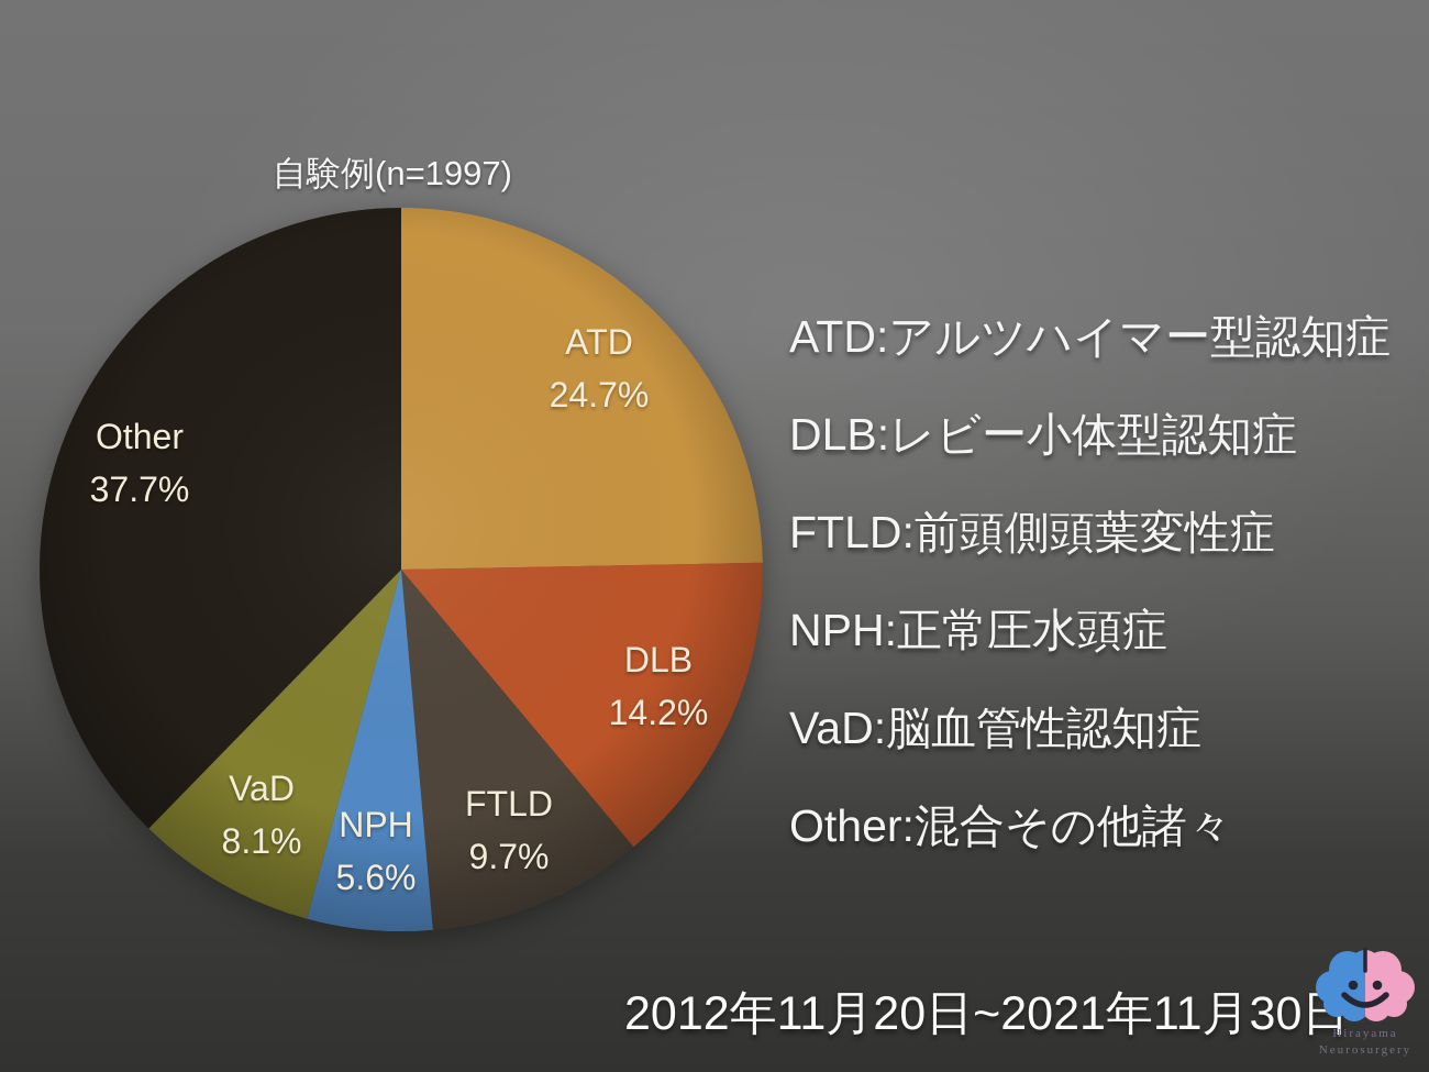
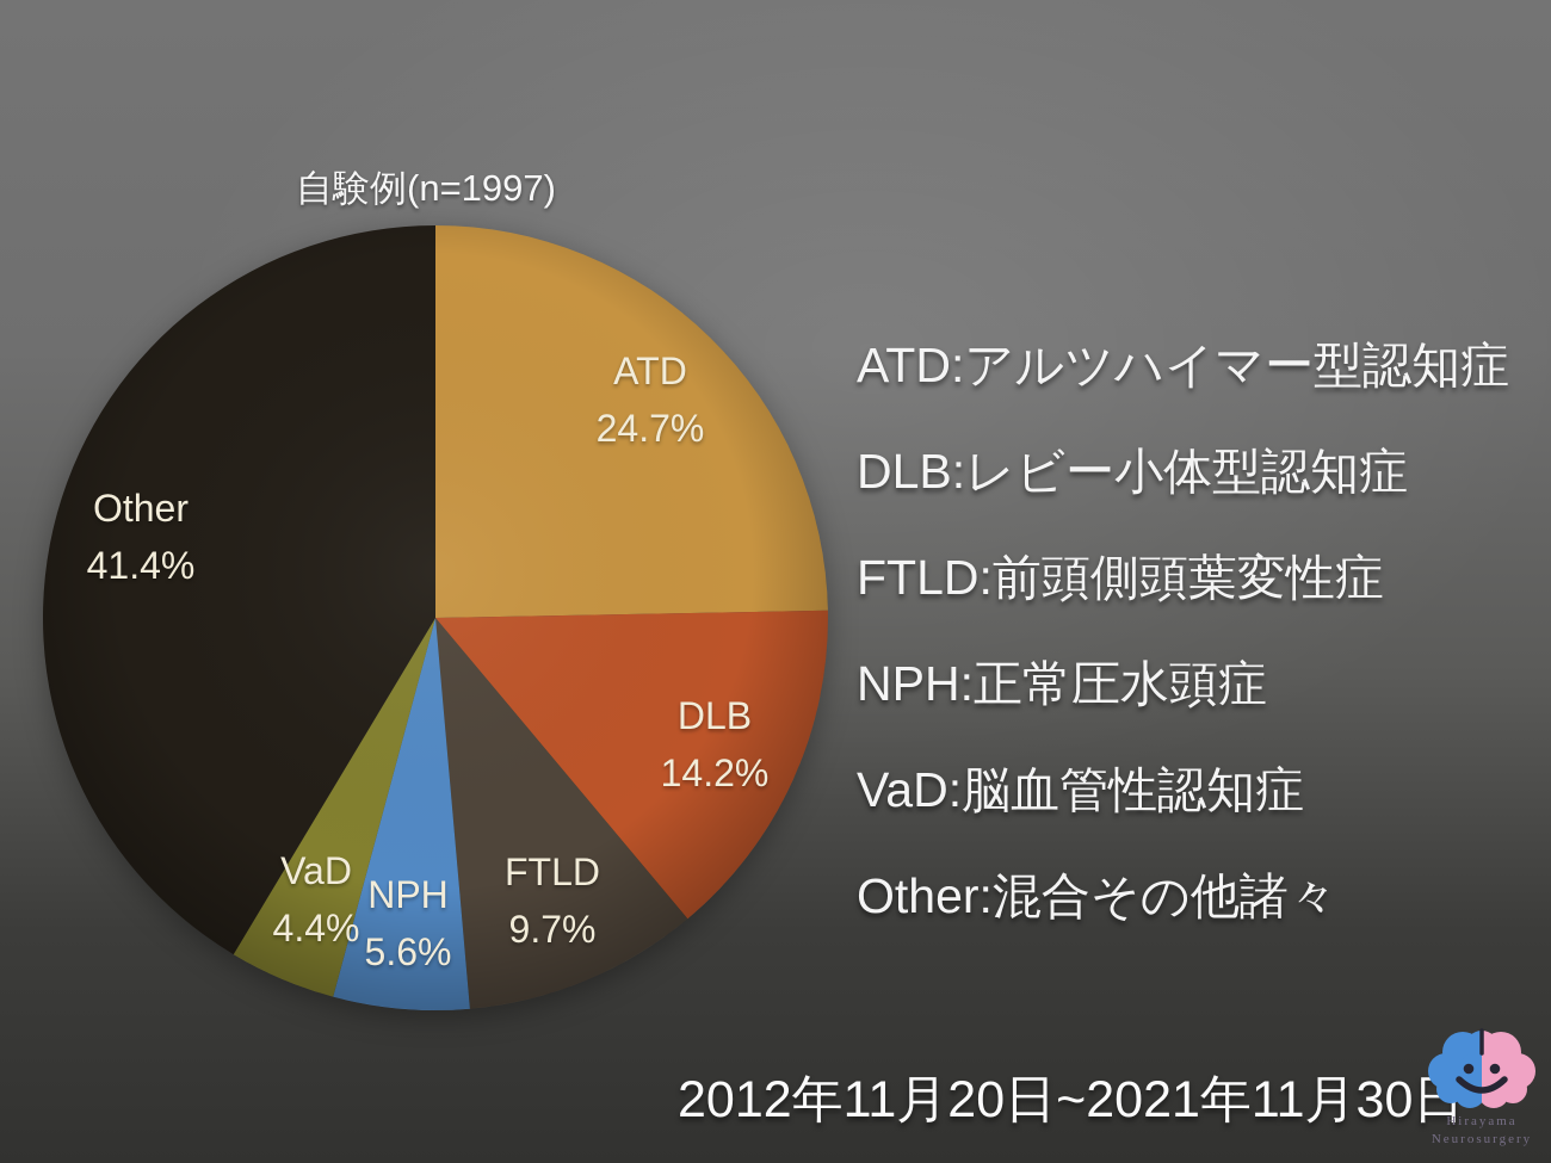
VaD: 8.1% -> 4.4%
Other: 37.7% -> 41.4%
